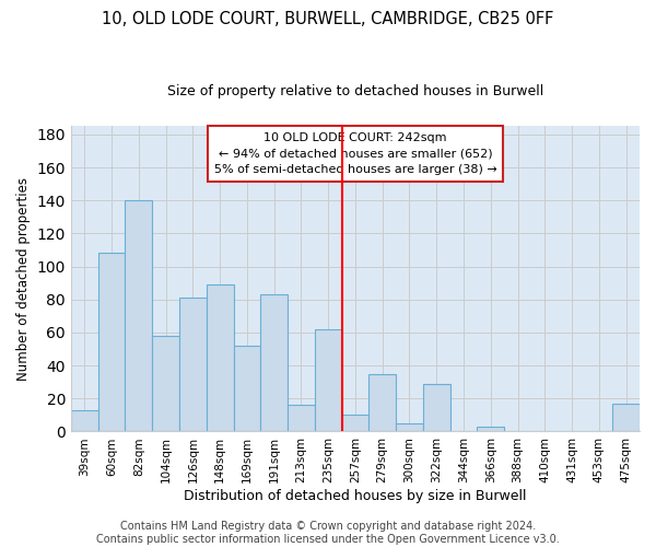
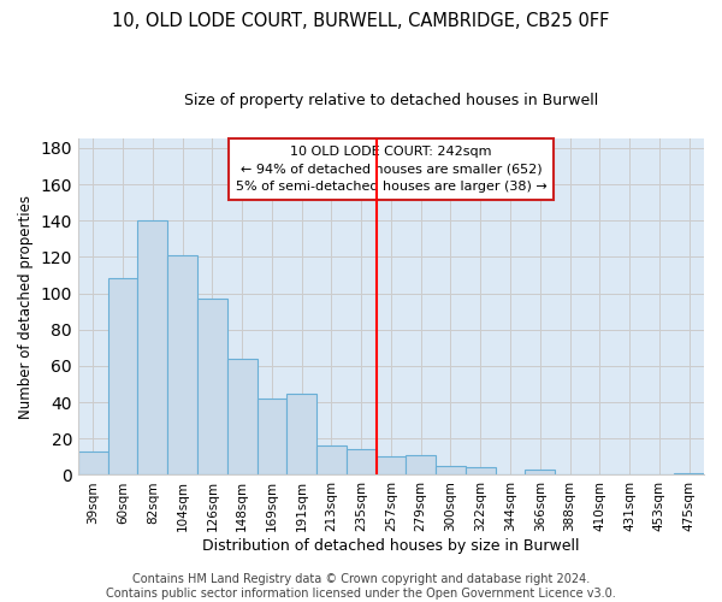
104sqm: 58 -> 121
126sqm: 81 -> 97
148sqm: 89 -> 64
169sqm: 52 -> 42
191sqm: 83 -> 45
235sqm: 62 -> 14
279sqm: 35 -> 11
322sqm: 29 -> 4
475sqm: 17 -> 1
